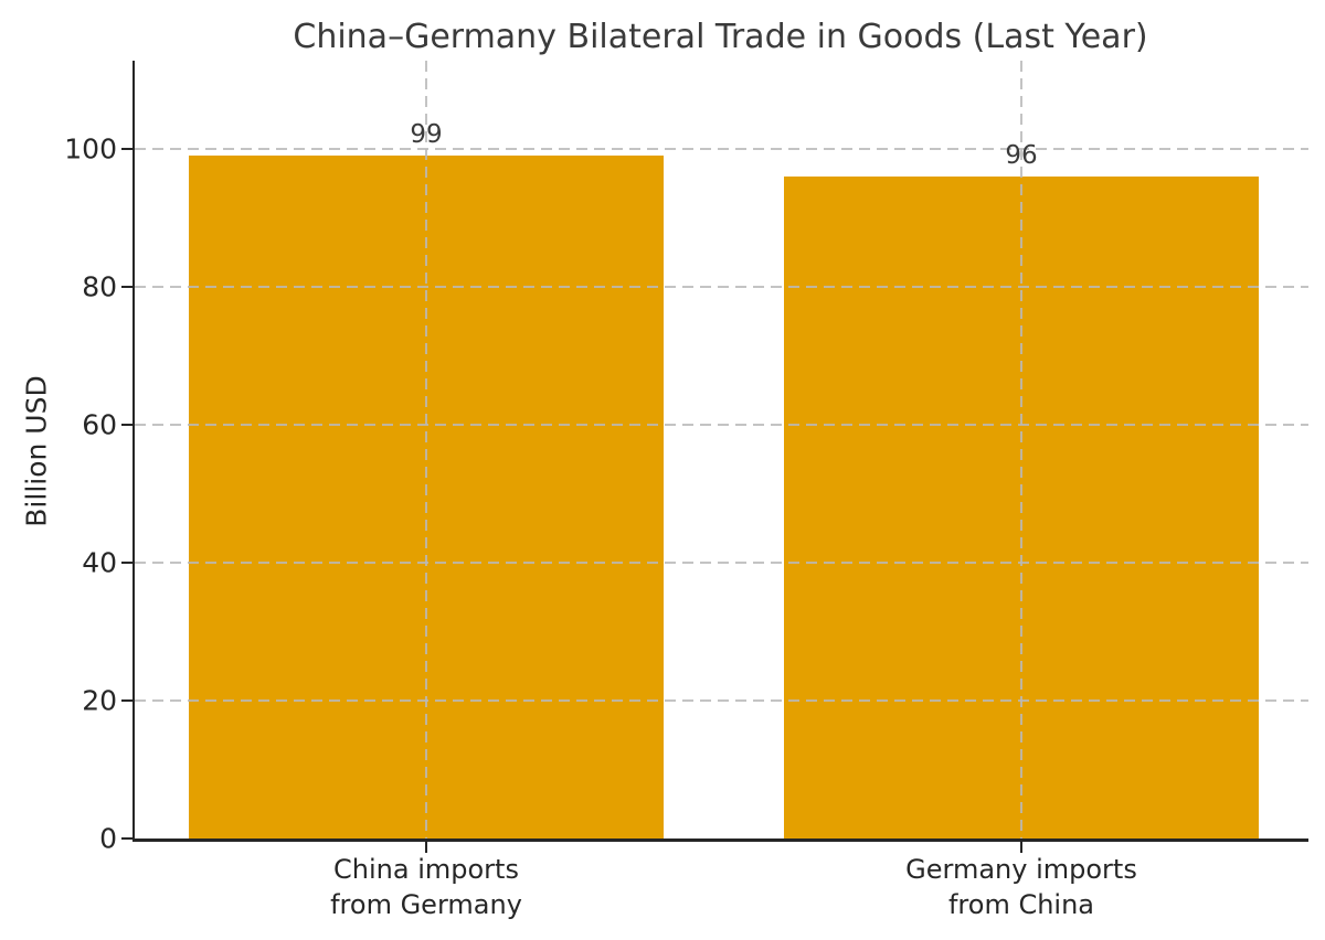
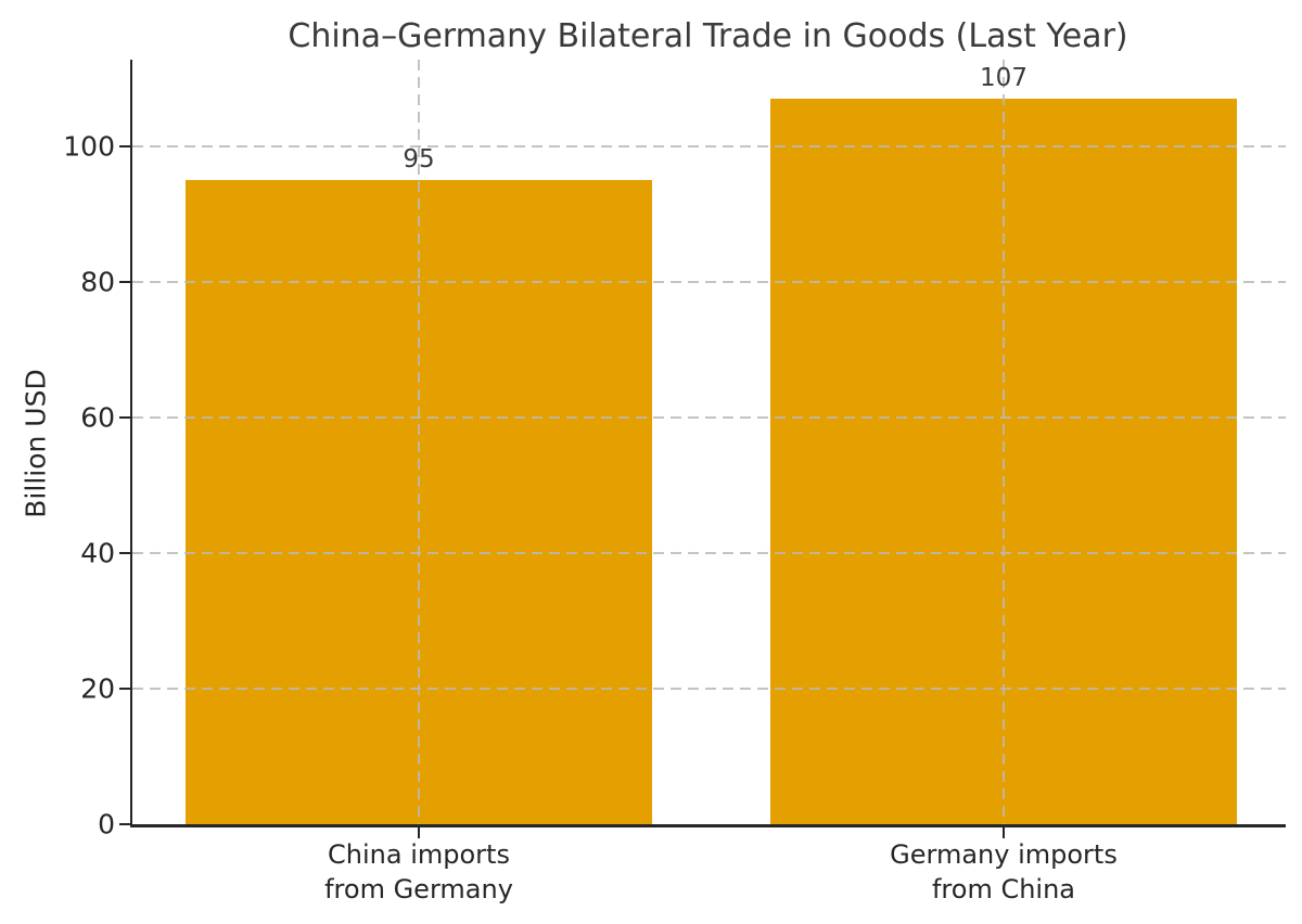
China imports from Germany: 99 -> 95
Germany imports from China: 96 -> 107
